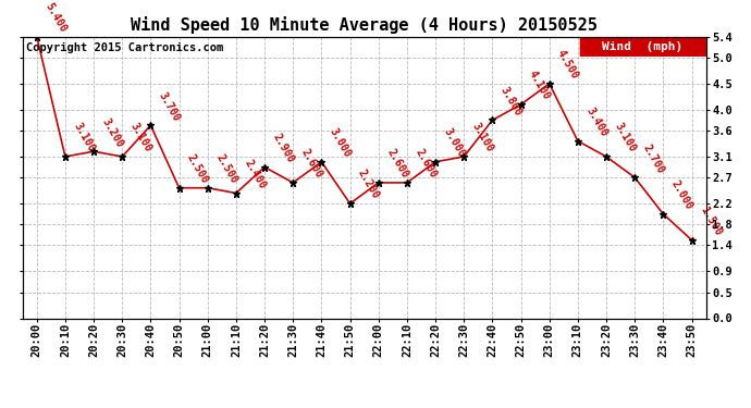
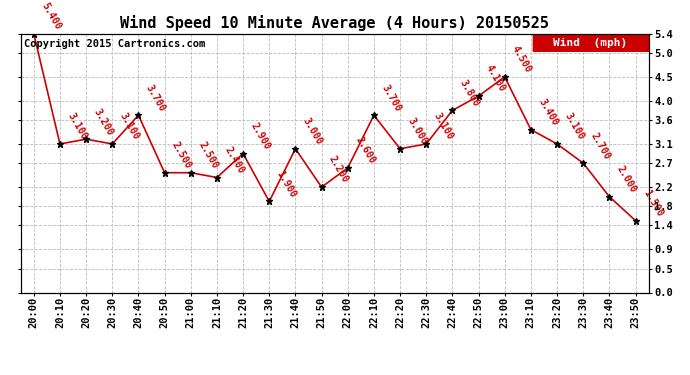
21:30: 2.600 -> 1.900
22:10: 2.600 -> 3.700
